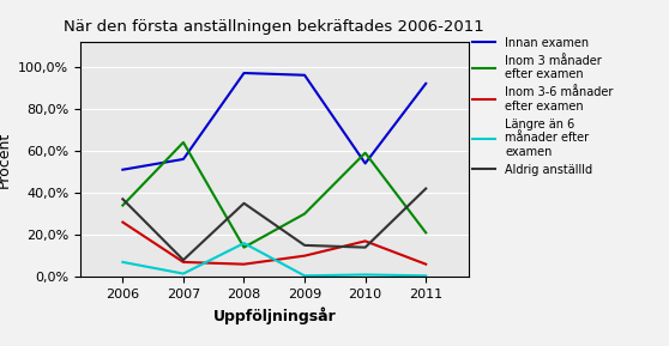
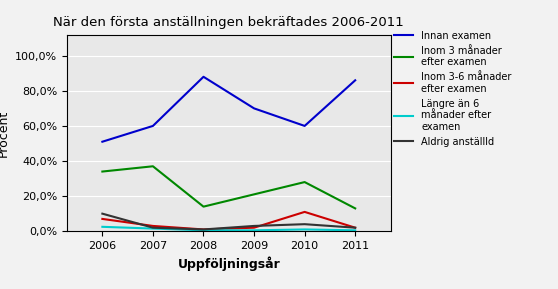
Inom 3-6 månader efter examen/2006: 26% -> 7%
Längre än 6 månader efter examen/2006: 7% -> 3%
Aldrig anställld/2006: 37% -> 10%
Innan examen/2007: 56% -> 60%
Inom 3 månader efter examen/2007: 64% -> 37%
Inom 3-6 månader efter examen/2007: 7% -> 3%
Aldrig anställld/2007: 8% -> 2%
Innan examen/2008: 97% -> 88%
Inom 3-6 månader efter examen/2008: 6% -> 1%
Längre än 6 månader efter examen/2008: 16% -> 1%
Aldrig anställld/2008: 35% -> 1%
Innan examen/2009: 96% -> 70%
Inom 3 månader efter examen/2009: 30% -> 21%
Inom 3-6 månader efter examen/2009: 10% -> 2%
Aldrig anställld/2009: 15% -> 3%
Innan examen/2010: 54% -> 60%
Inom 3 månader efter examen/2010: 59% -> 28%
Inom 3-6 månader efter examen/2010: 17% -> 11%
Aldrig anställld/2010: 14% -> 4%
Innan examen/2011: 92% -> 86%
Inom 3 månader efter examen/2011: 21% -> 13%
Inom 3-6 månader efter examen/2011: 6% -> 2%
Aldrig anställld/2011: 42% -> 2%
